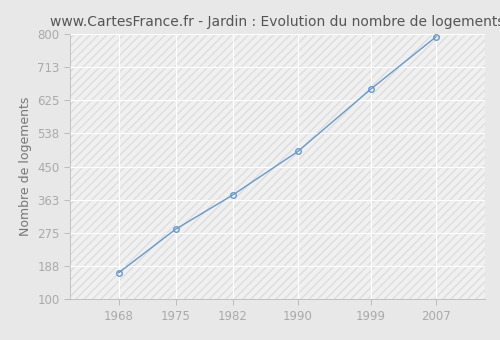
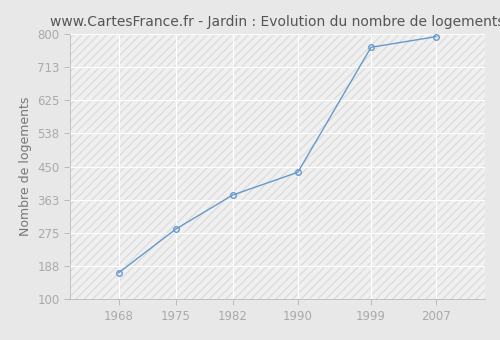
1990: 490 -> 435
1999: 655 -> 765
